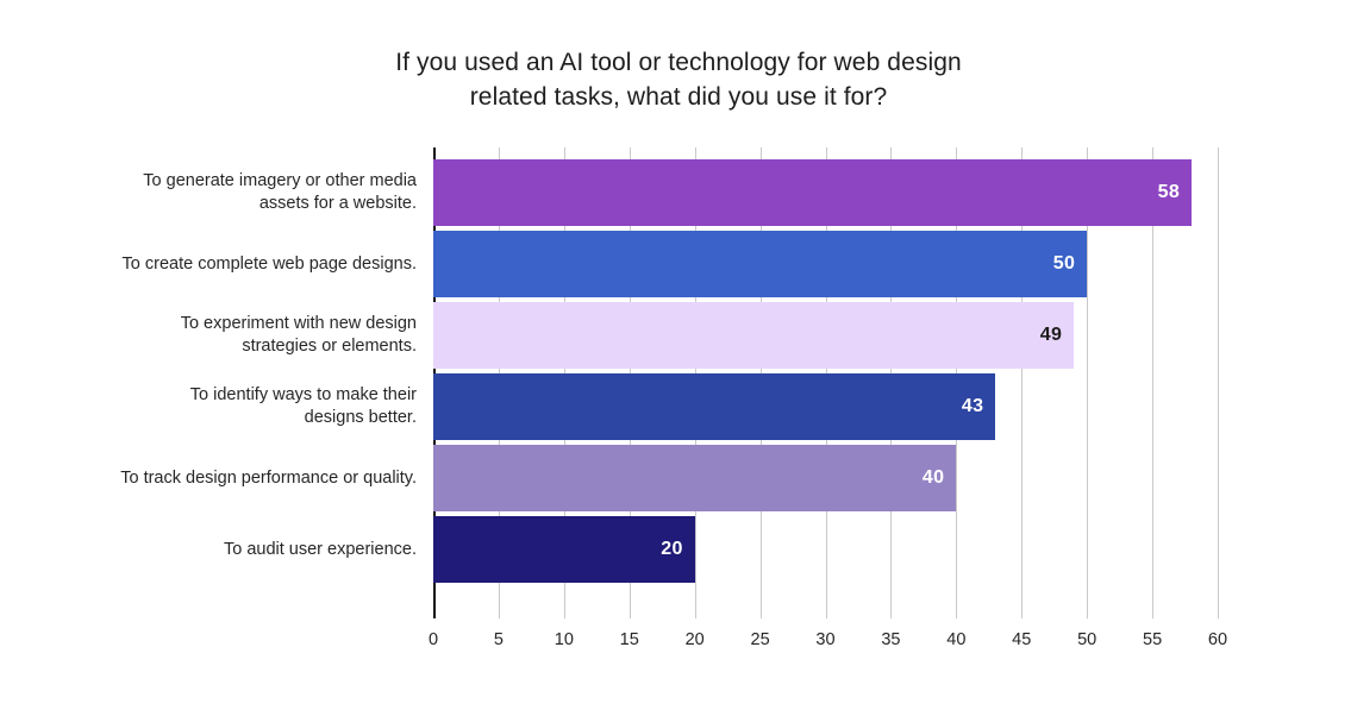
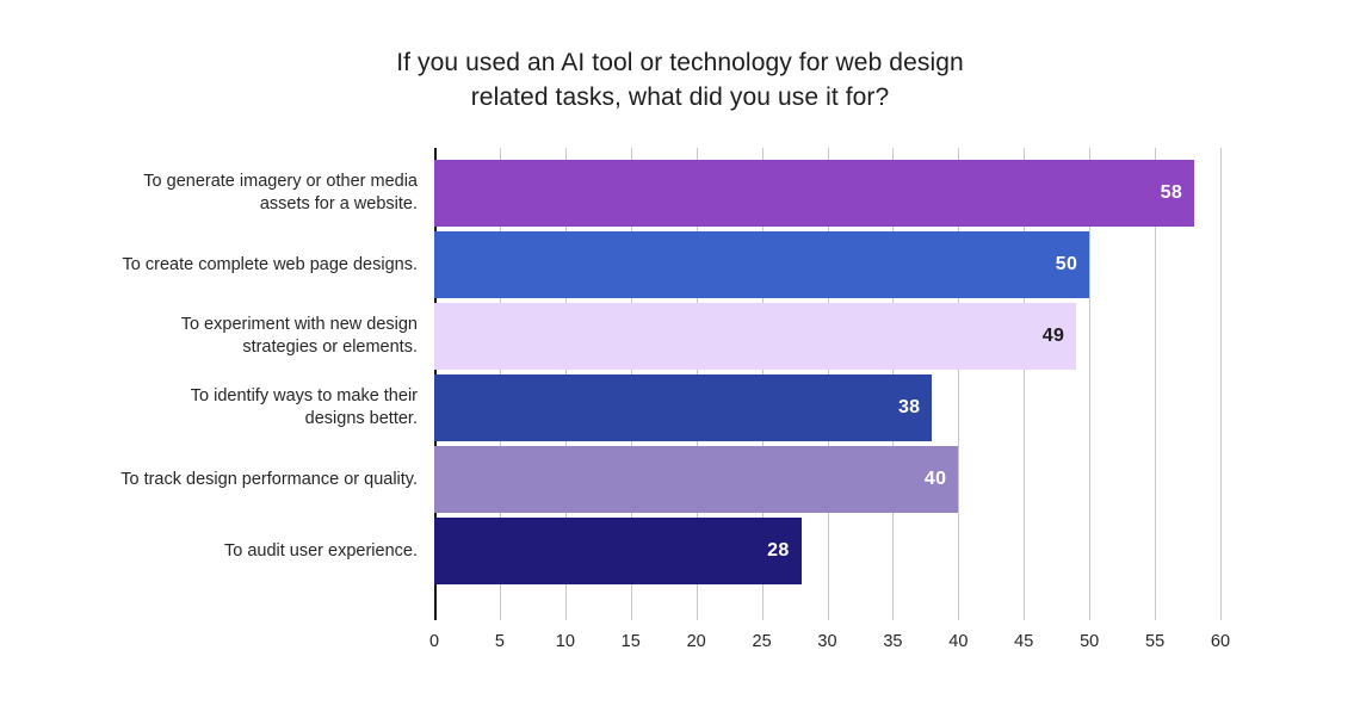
To identify ways to make their designs better.: 43 -> 38
To audit user experience.: 20 -> 28
